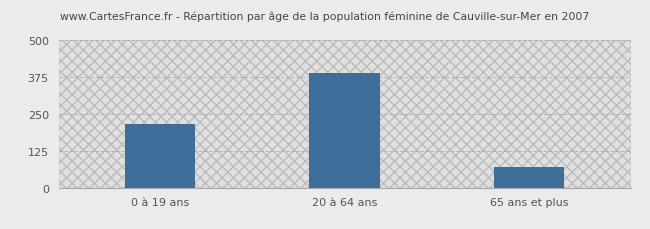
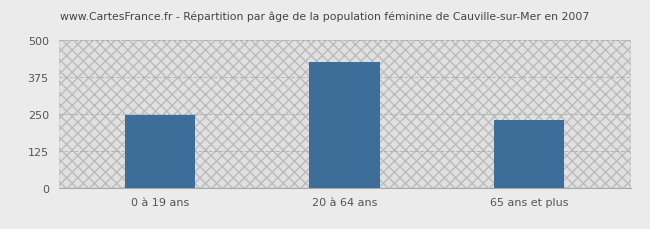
0 à 19 ans: 215 -> 245
20 à 64 ans: 390 -> 425
65 ans et plus: 70 -> 230
